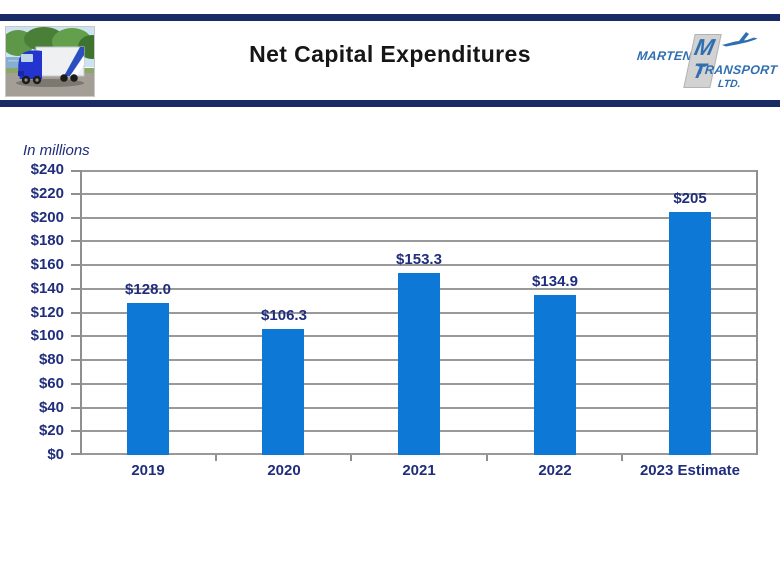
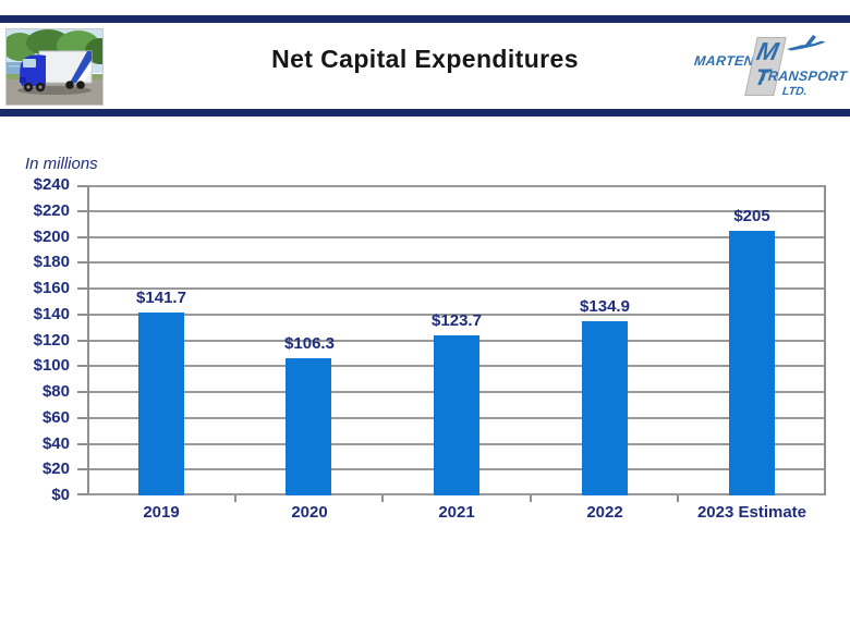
2019: $128.0 -> $141.7
2021: $153.3 -> $123.7
